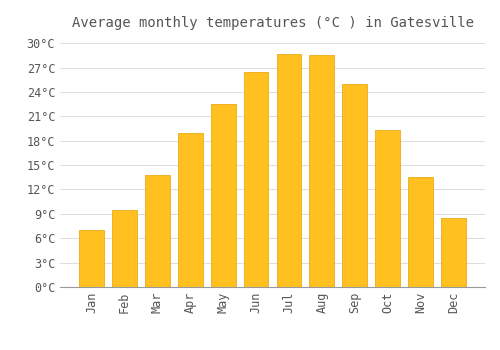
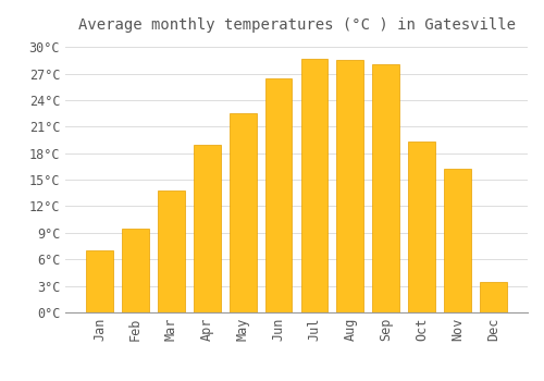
Sep: 25.0°C -> 28.0°C
Nov: 13.5°C -> 16.2°C
Dec: 8.5°C -> 3.4°C
